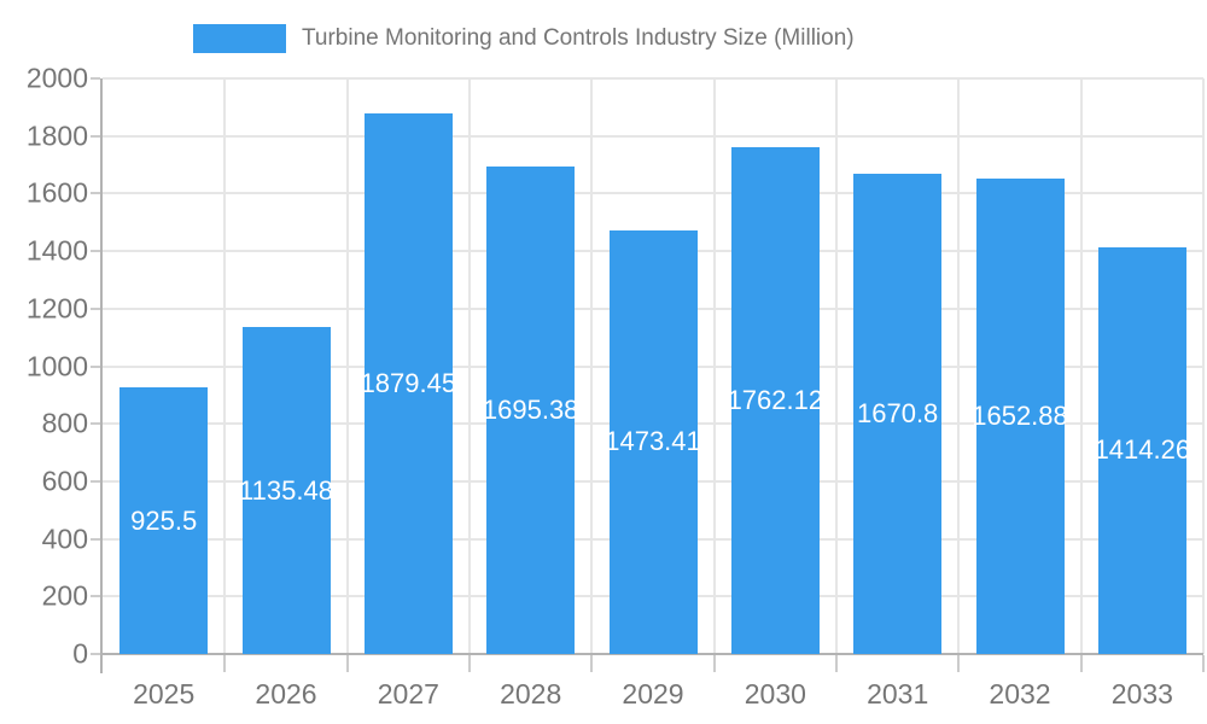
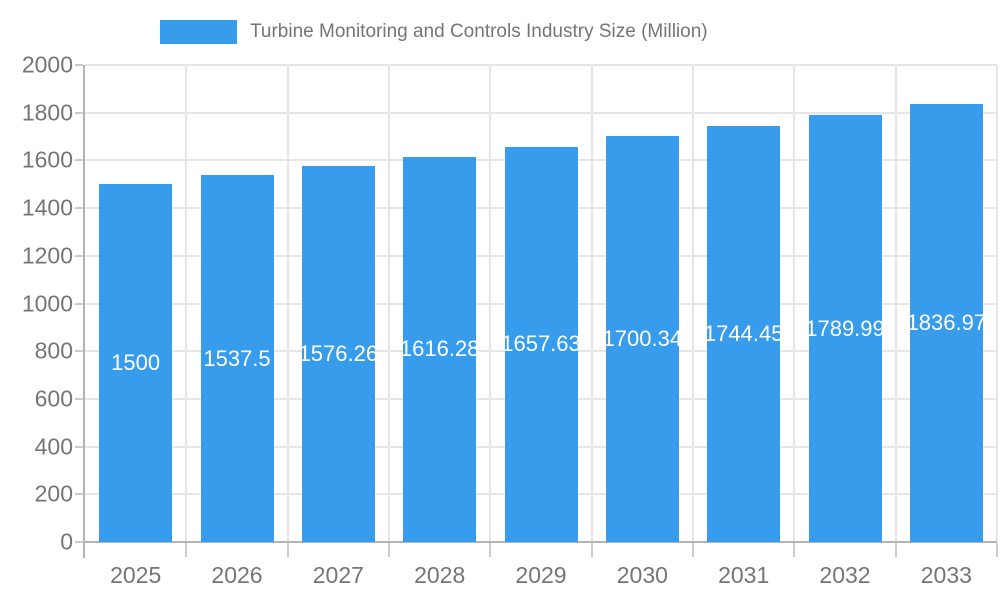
2025: 925.5 -> 1500
2026: 1135.48 -> 1537.5
2027: 1879.45 -> 1576.26
2028: 1695.38 -> 1616.28
2029: 1473.41 -> 1657.63
2030: 1762.12 -> 1700.34
2031: 1670.8 -> 1744.45
2032: 1652.88 -> 1789.99
2033: 1414.26 -> 1836.97
